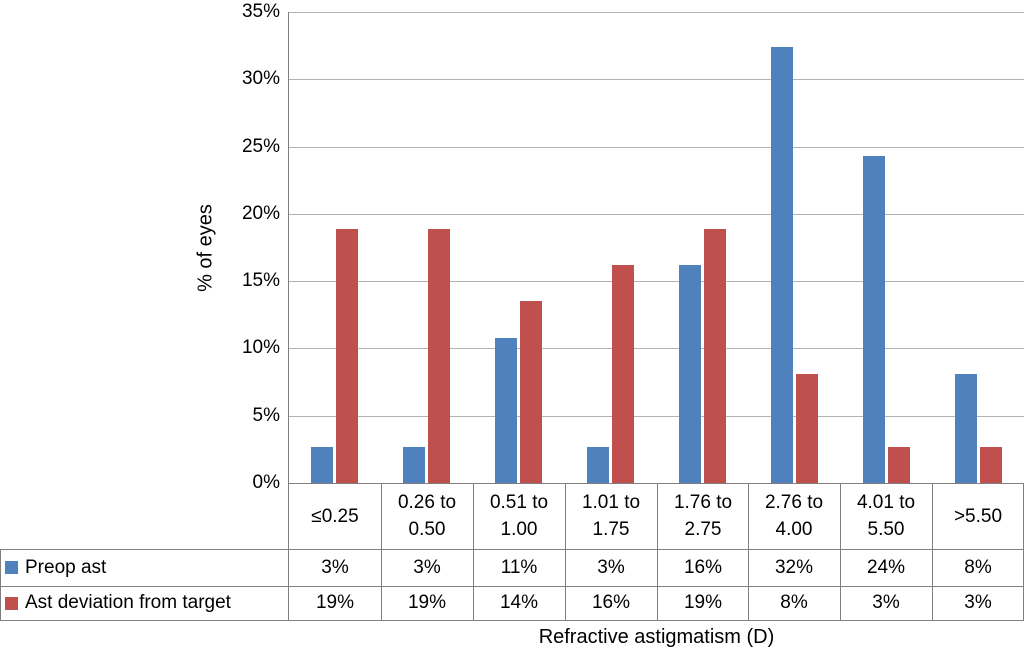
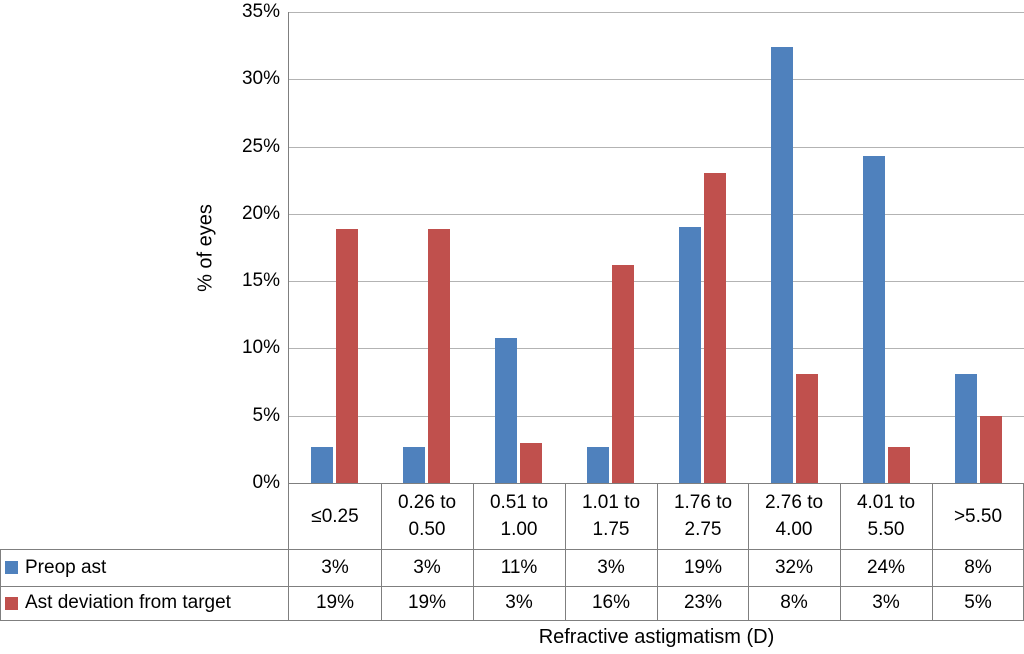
Ast deviation from target/0.51 to 1.00: 14% -> 3%
Preop ast/1.76 to 2.75: 16% -> 19%
Ast deviation from target/1.76 to 2.75: 19% -> 23%
Ast deviation from target/>5.50: 3% -> 5%
